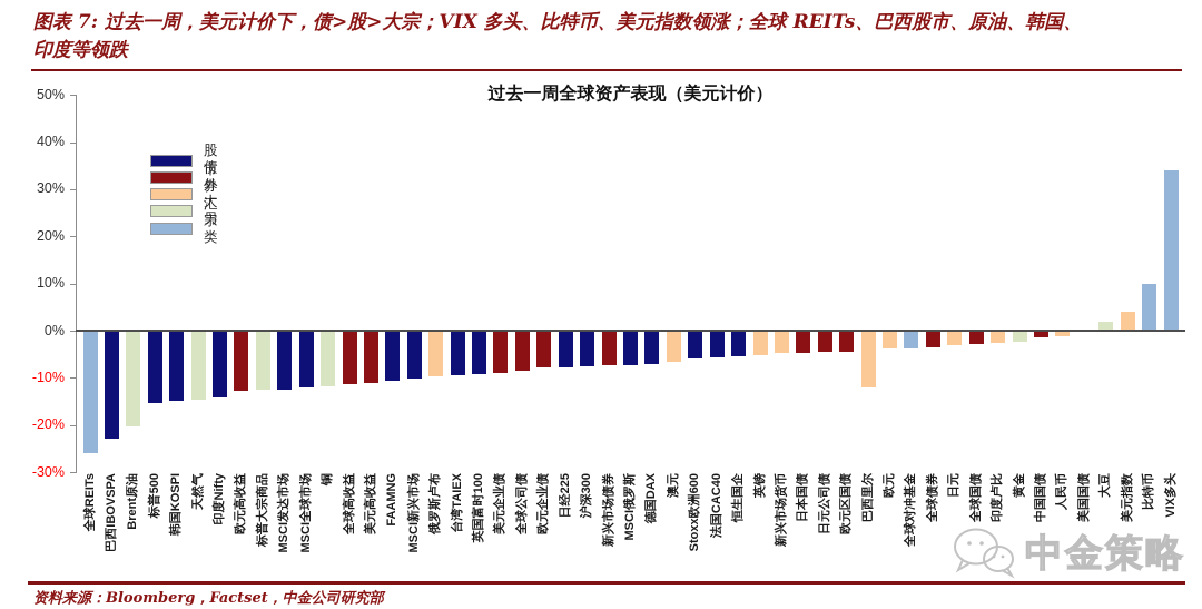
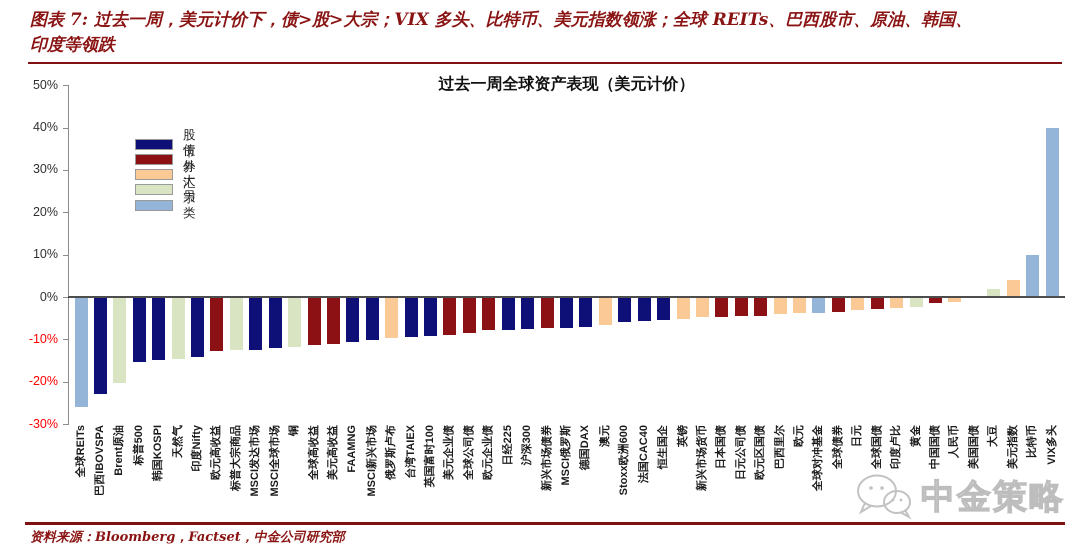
巴西里尔: -12% -> -4%
VIX多头: 34% -> 40%
